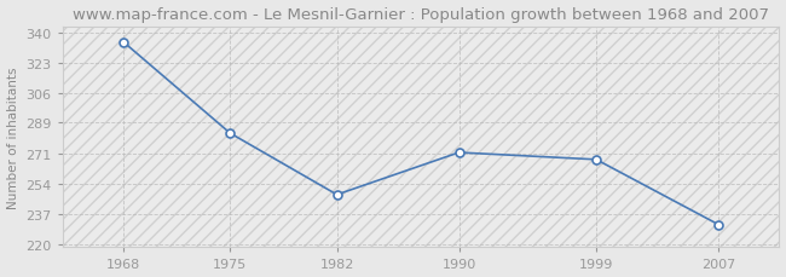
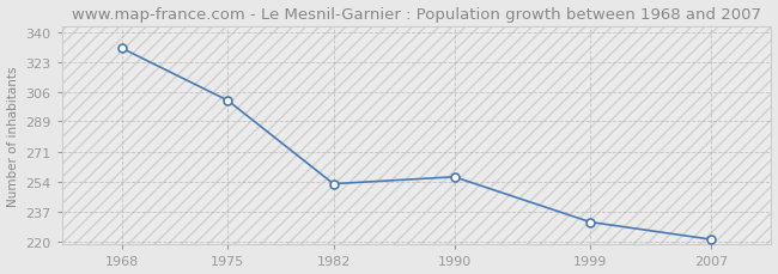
1968: 335 -> 331
1975: 283 -> 301
1982: 248 -> 253
1990: 272 -> 257
1999: 268 -> 231
2007: 231 -> 221
